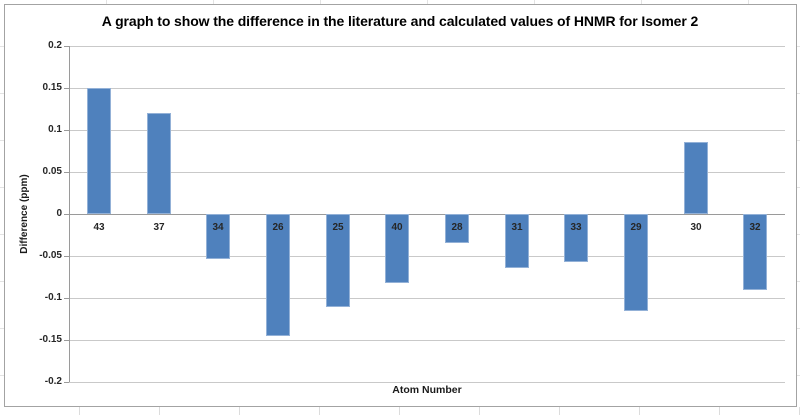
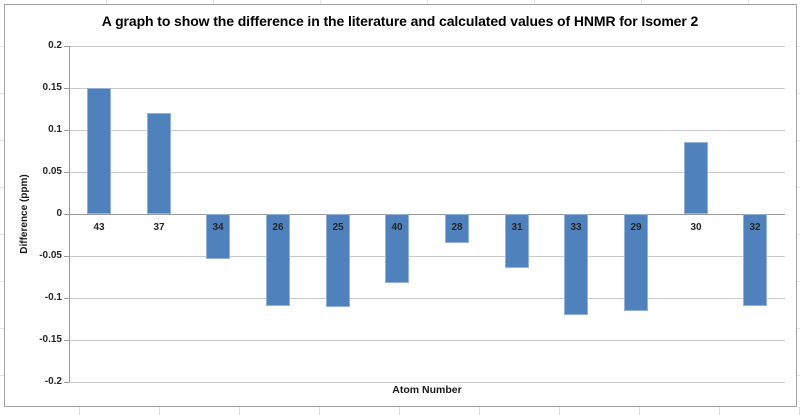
26: -0.14 -> -0.11
33: -0.06 -> -0.12
32: -0.09 -> -0.11
